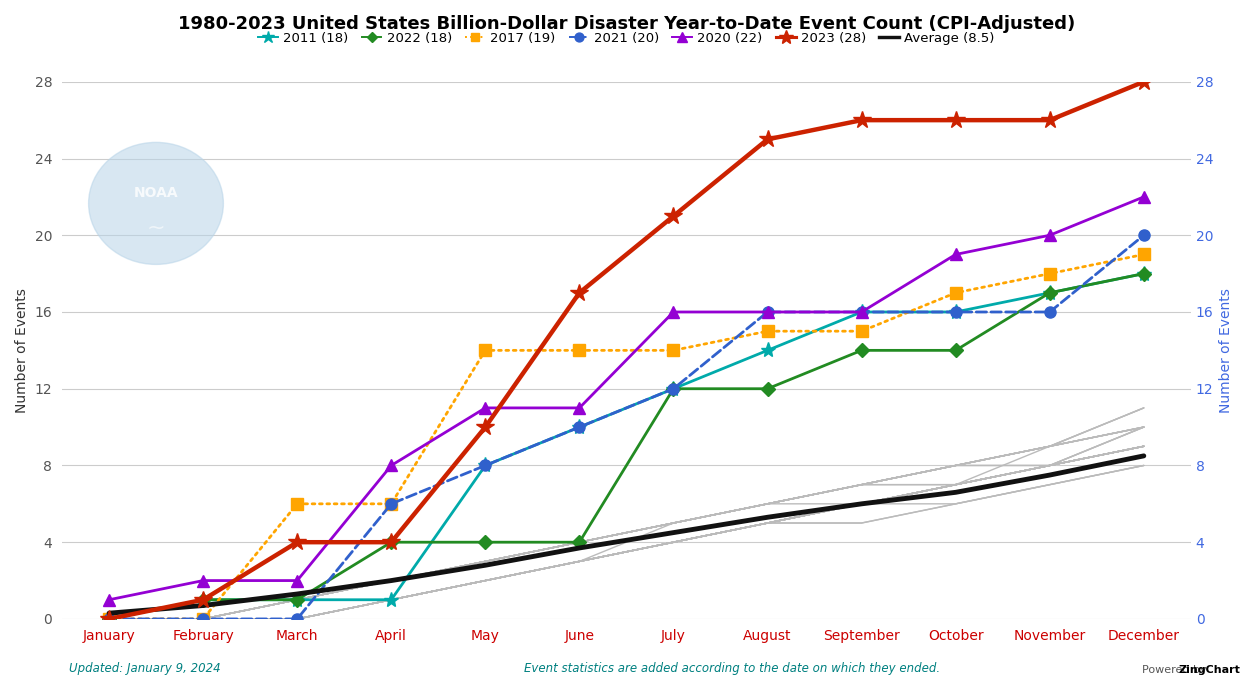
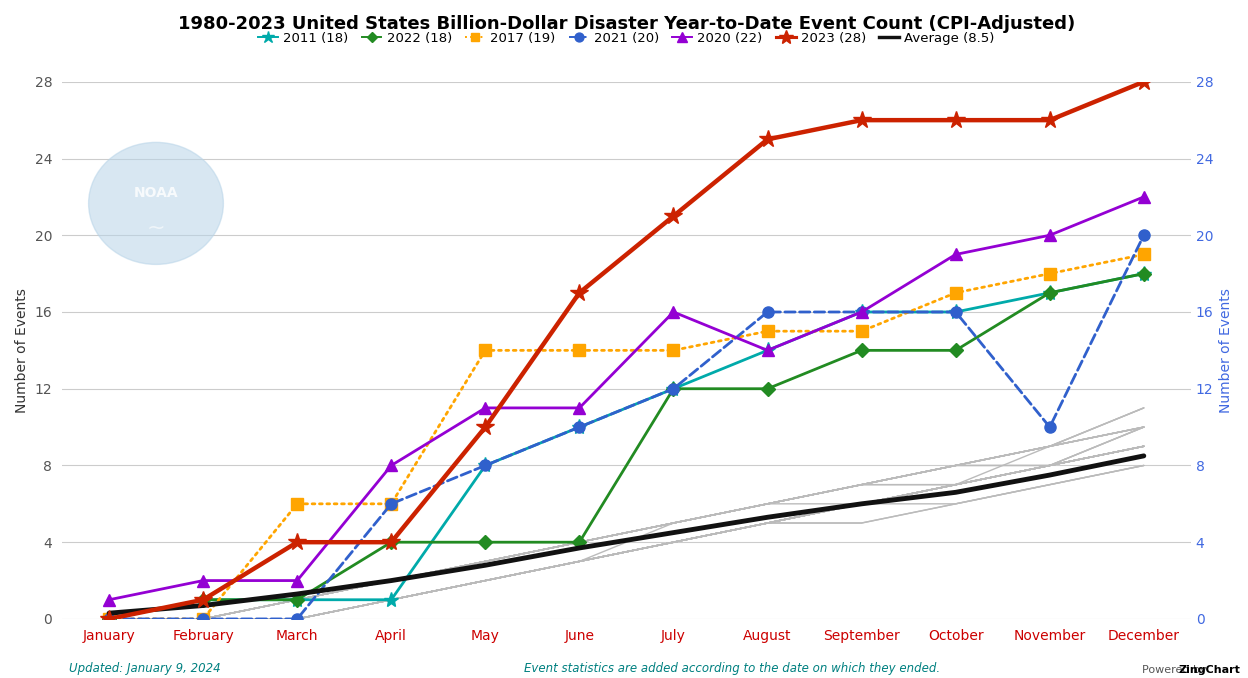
2020 (22)/August: 16 -> 14
2021 (20)/November: 16 -> 10
